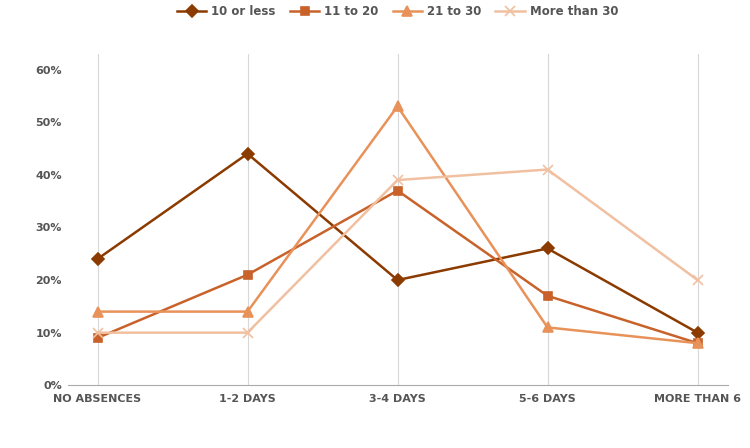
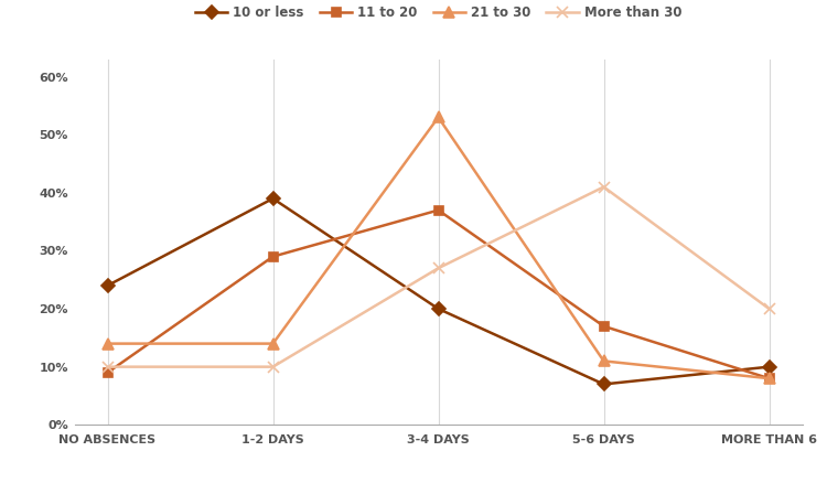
10 or less/1-2 DAYS: 44% -> 39%
11 to 20/1-2 DAYS: 21% -> 29%
More than 30/3-4 DAYS: 39% -> 27%
10 or less/5-6 DAYS: 26% -> 7%
